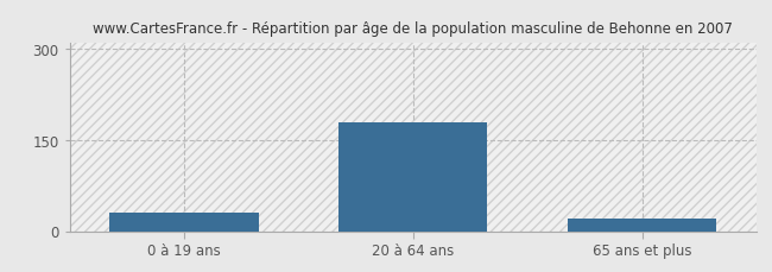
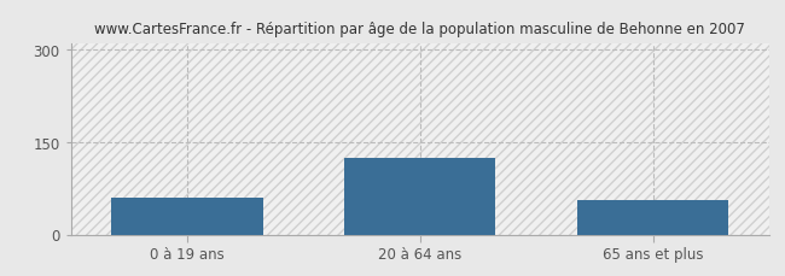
0 à 19 ans: 30 -> 60
20 à 64 ans: 178 -> 124
65 ans et plus: 20 -> 56
